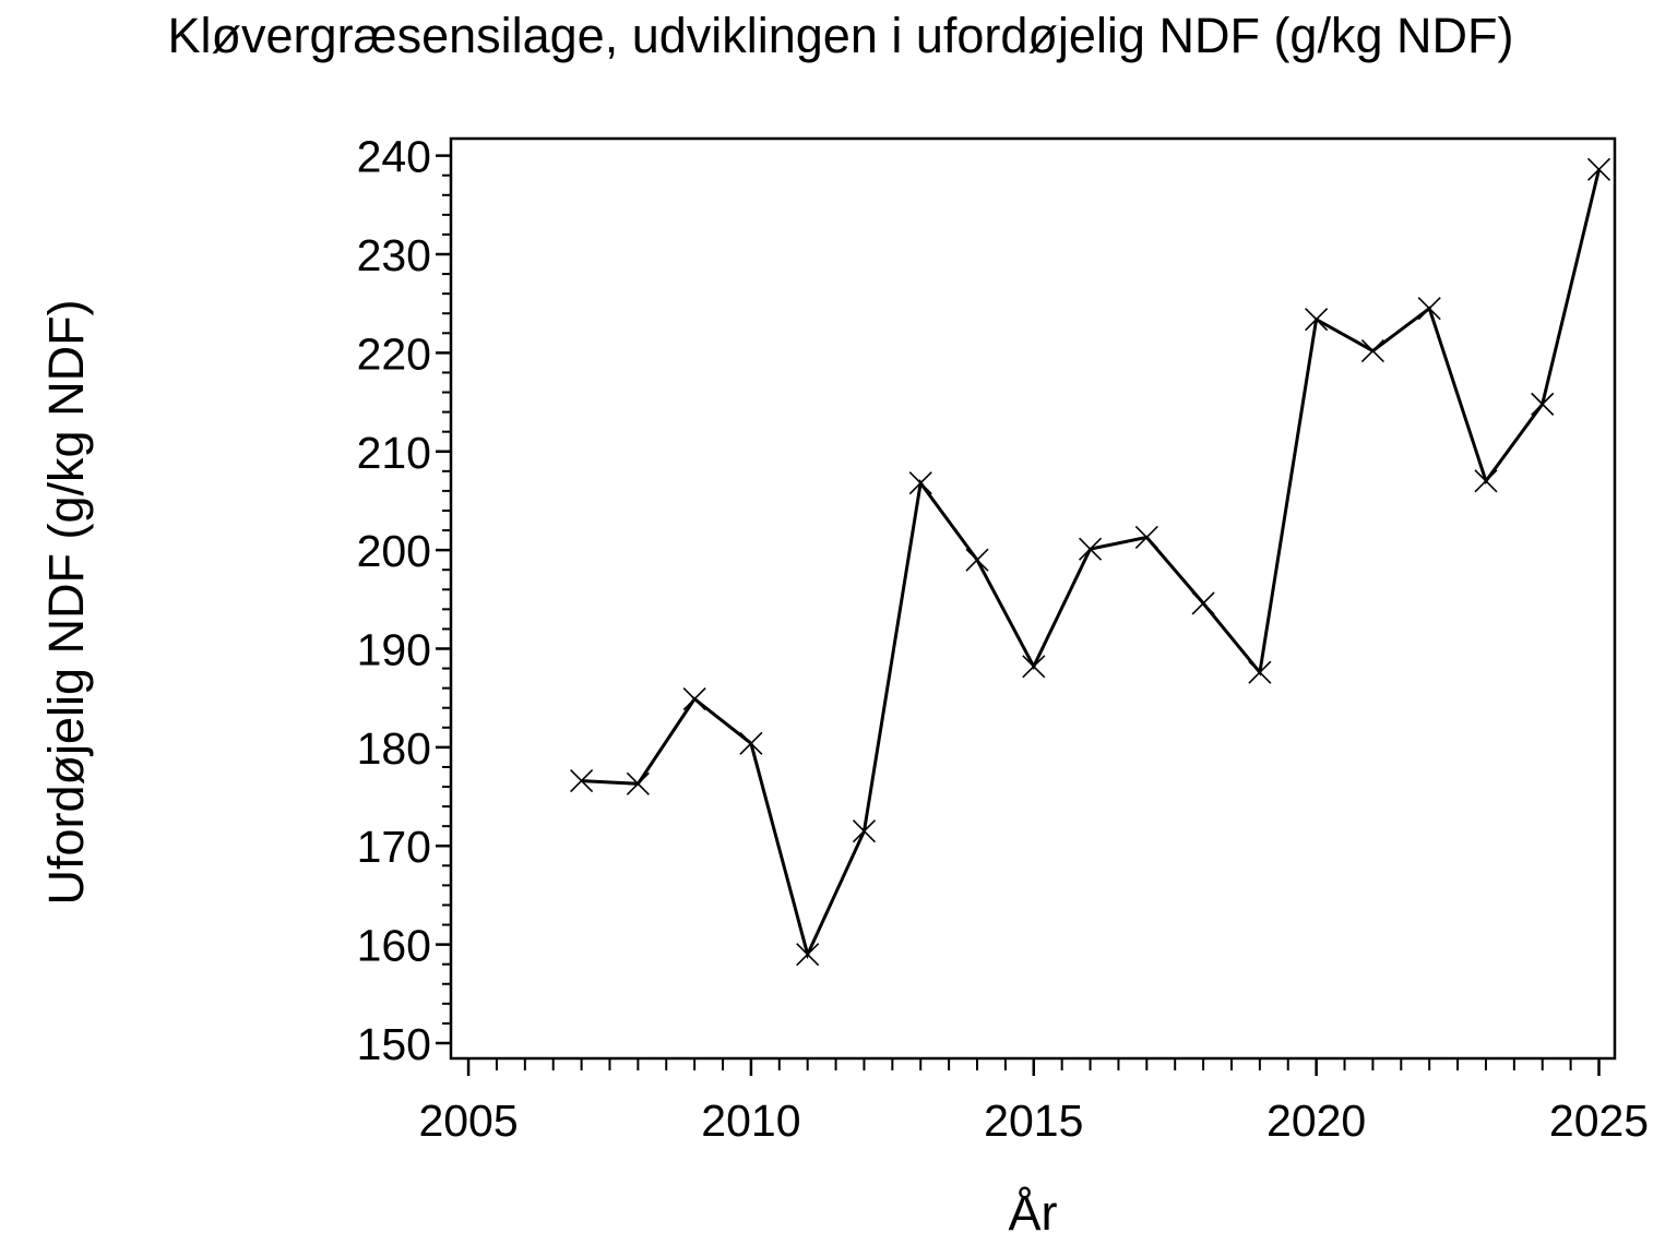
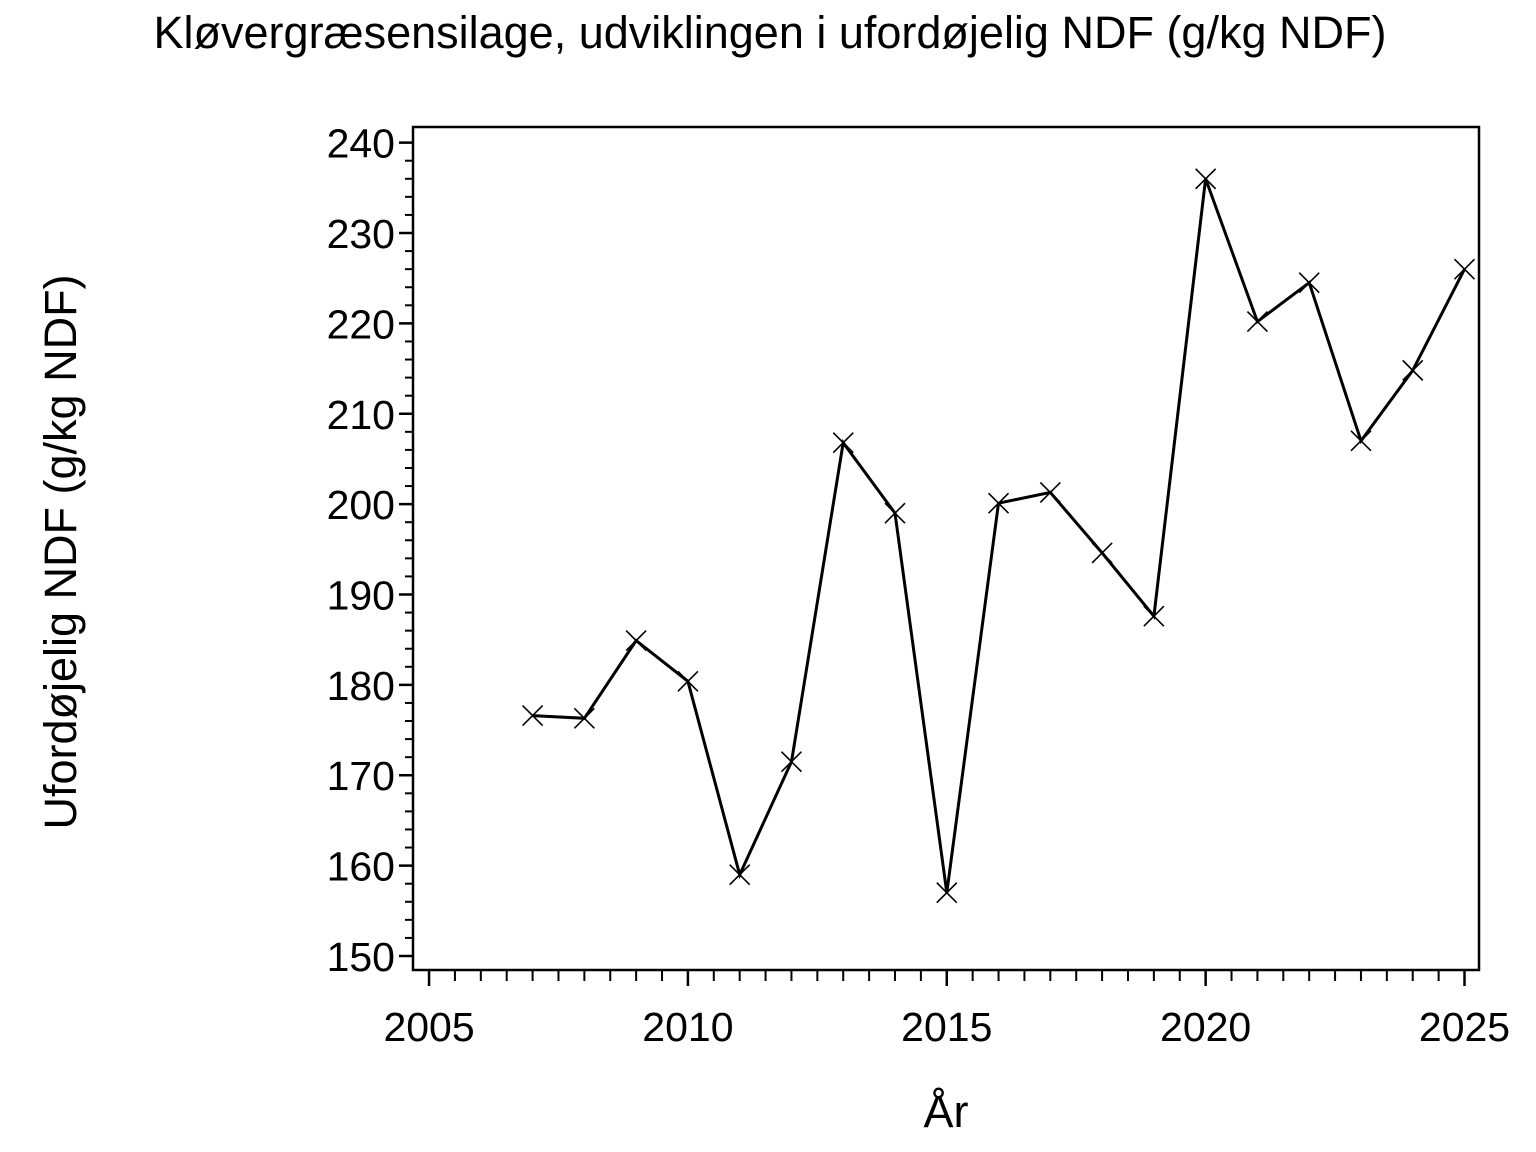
2015: 188 -> 157
2020: 223 -> 236
2025: 239 -> 226
